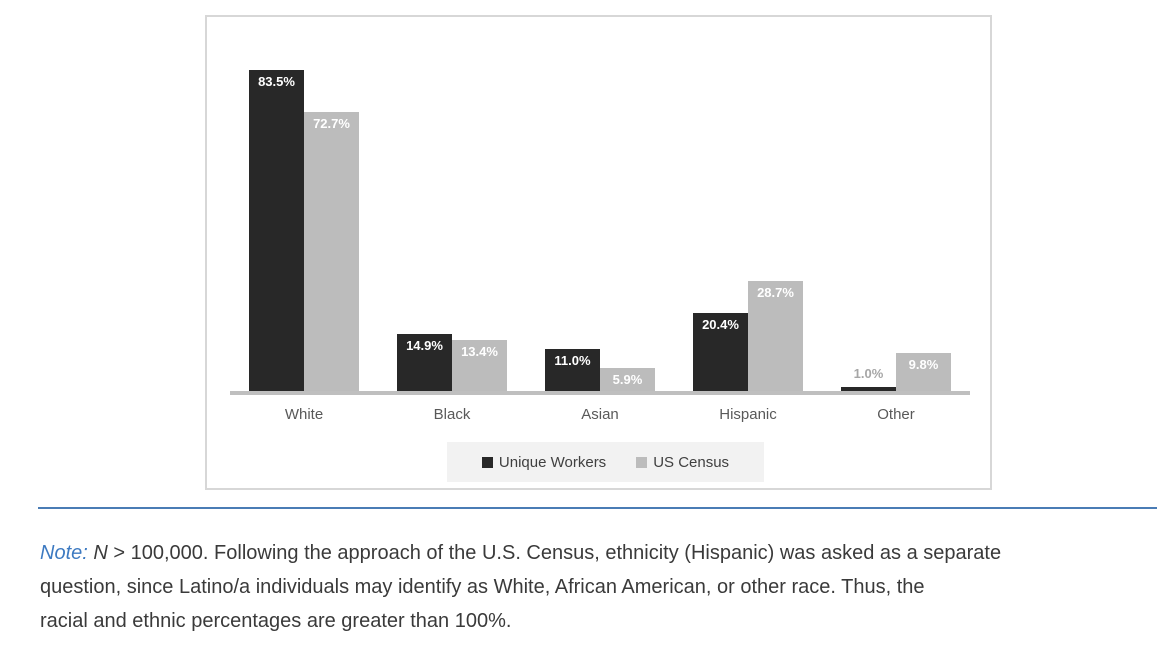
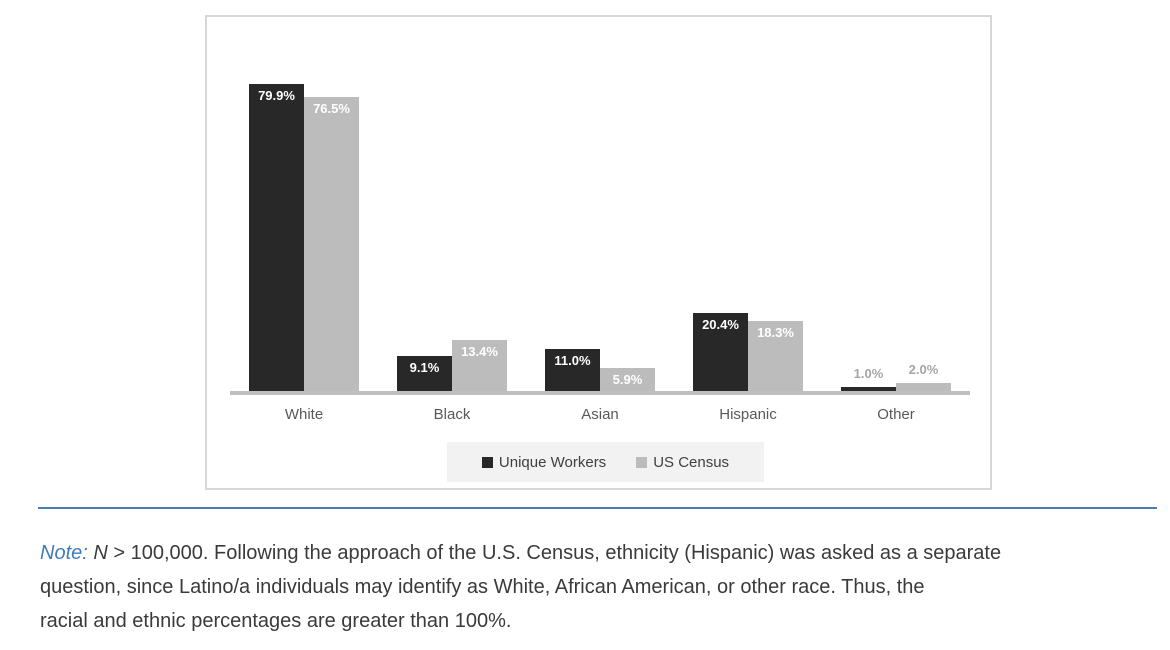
Unique Workers/White: 83.5% -> 79.9%
US Census/White: 72.7% -> 76.5%
Unique Workers/Black: 14.9% -> 9.1%
US Census/Hispanic: 28.7% -> 18.3%
US Census/Other: 9.8% -> 2.0%
